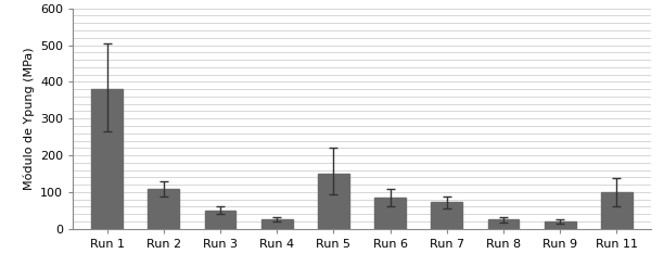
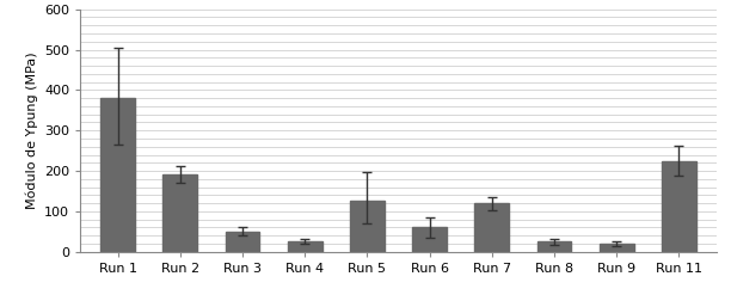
Run 2: 108 -> 190
Run 5: 150 -> 125
Run 6: 85 -> 60
Run 7: 73 -> 120
Run 11: 100 -> 225
